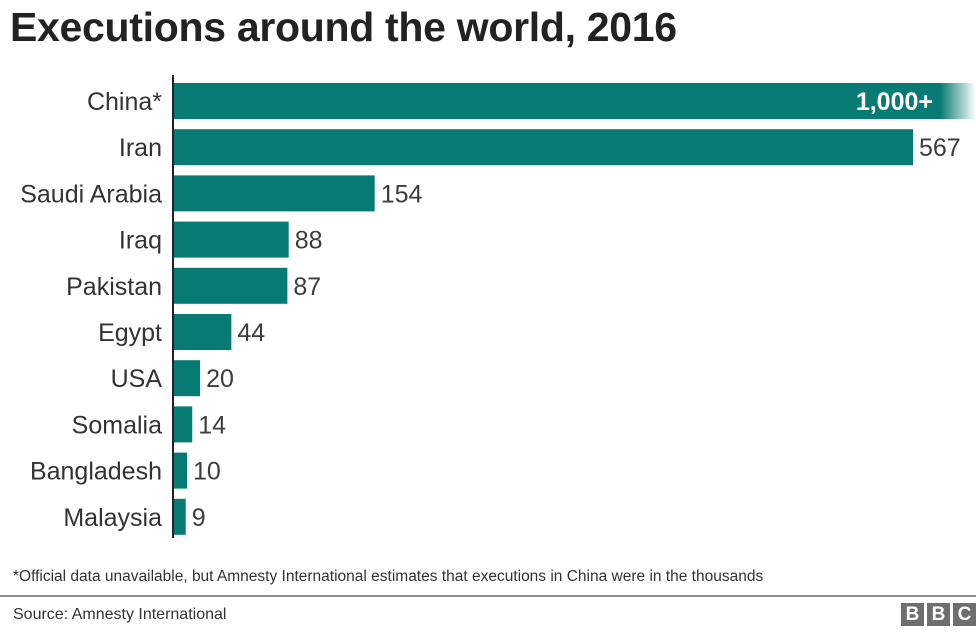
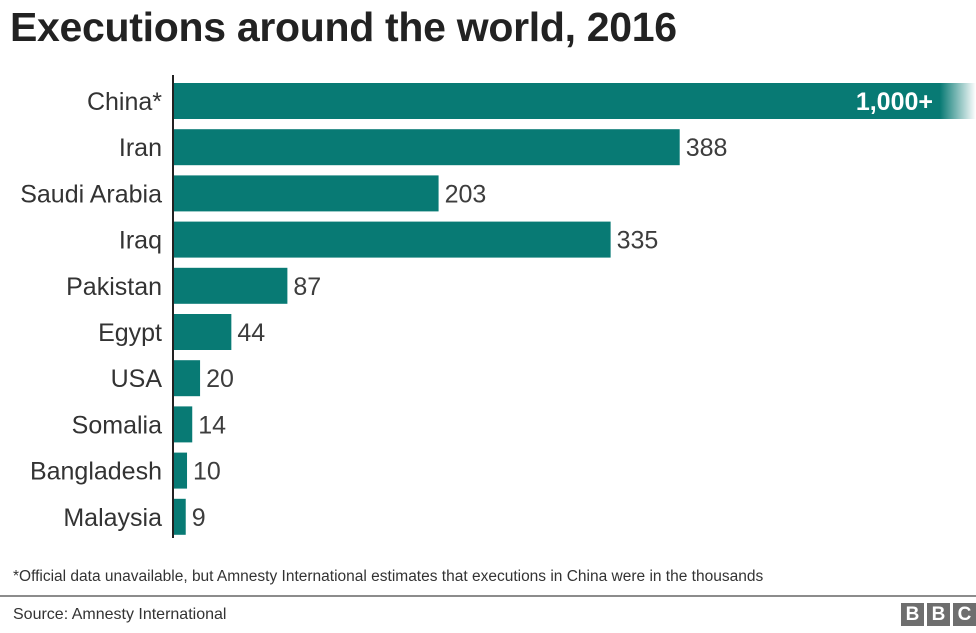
Iran: 567 -> 388
Saudi Arabia: 154 -> 203
Iraq: 88 -> 335
